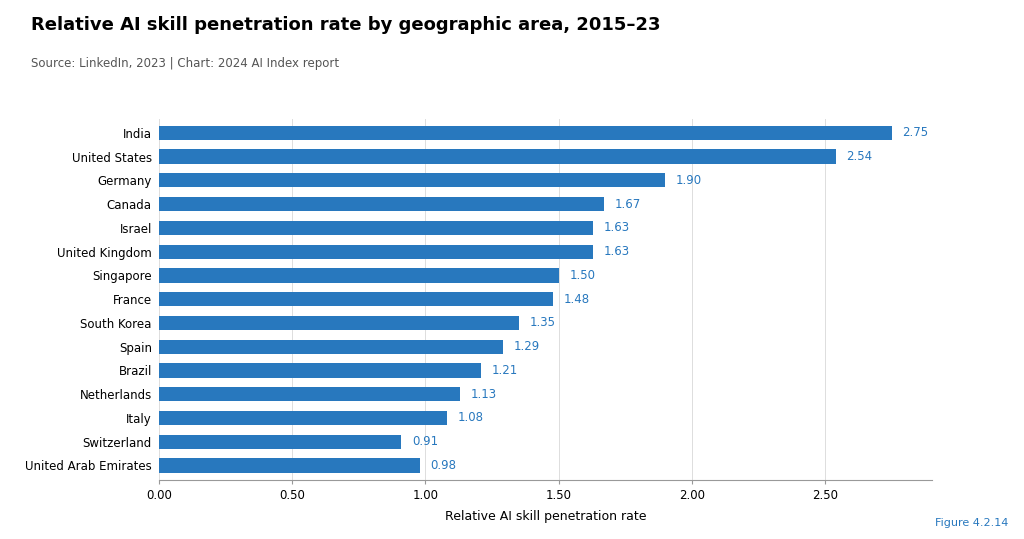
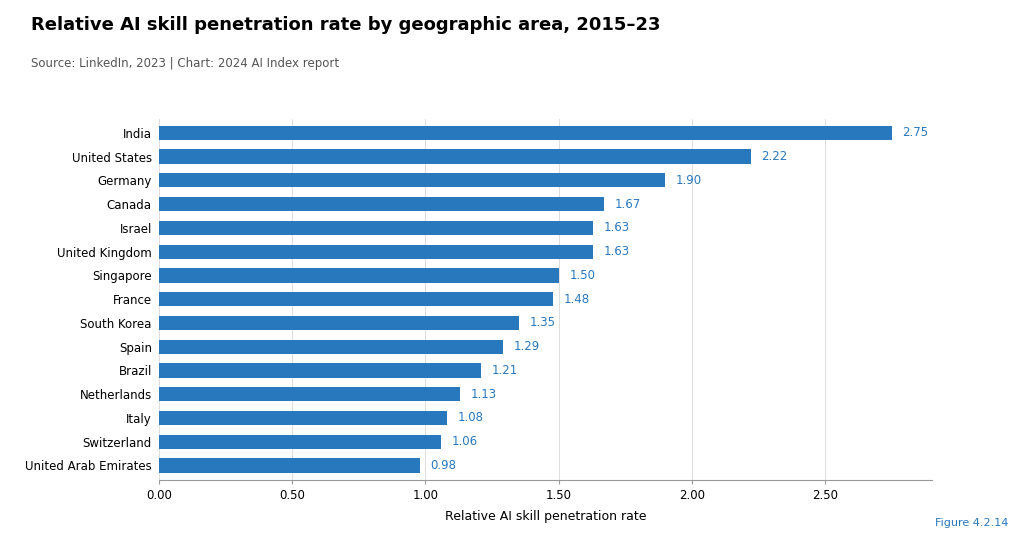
United States: 2.54 -> 2.22
Switzerland: 0.91 -> 1.06
